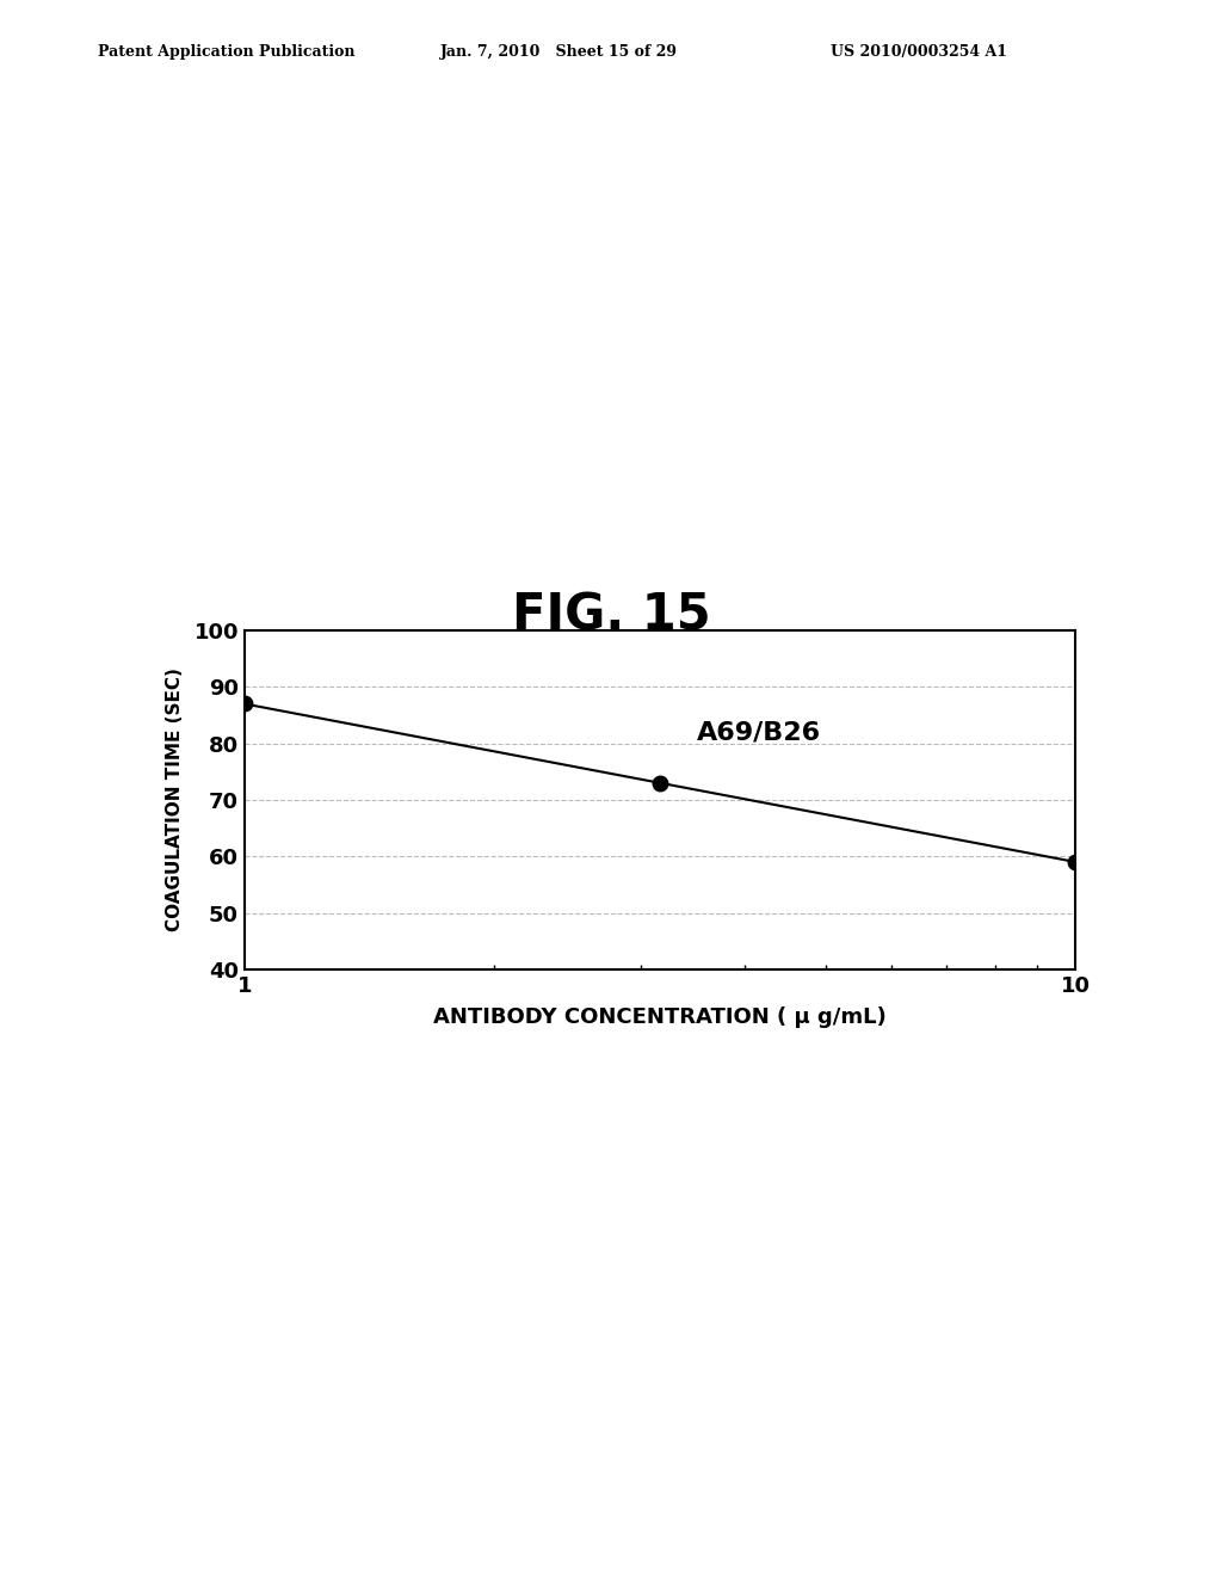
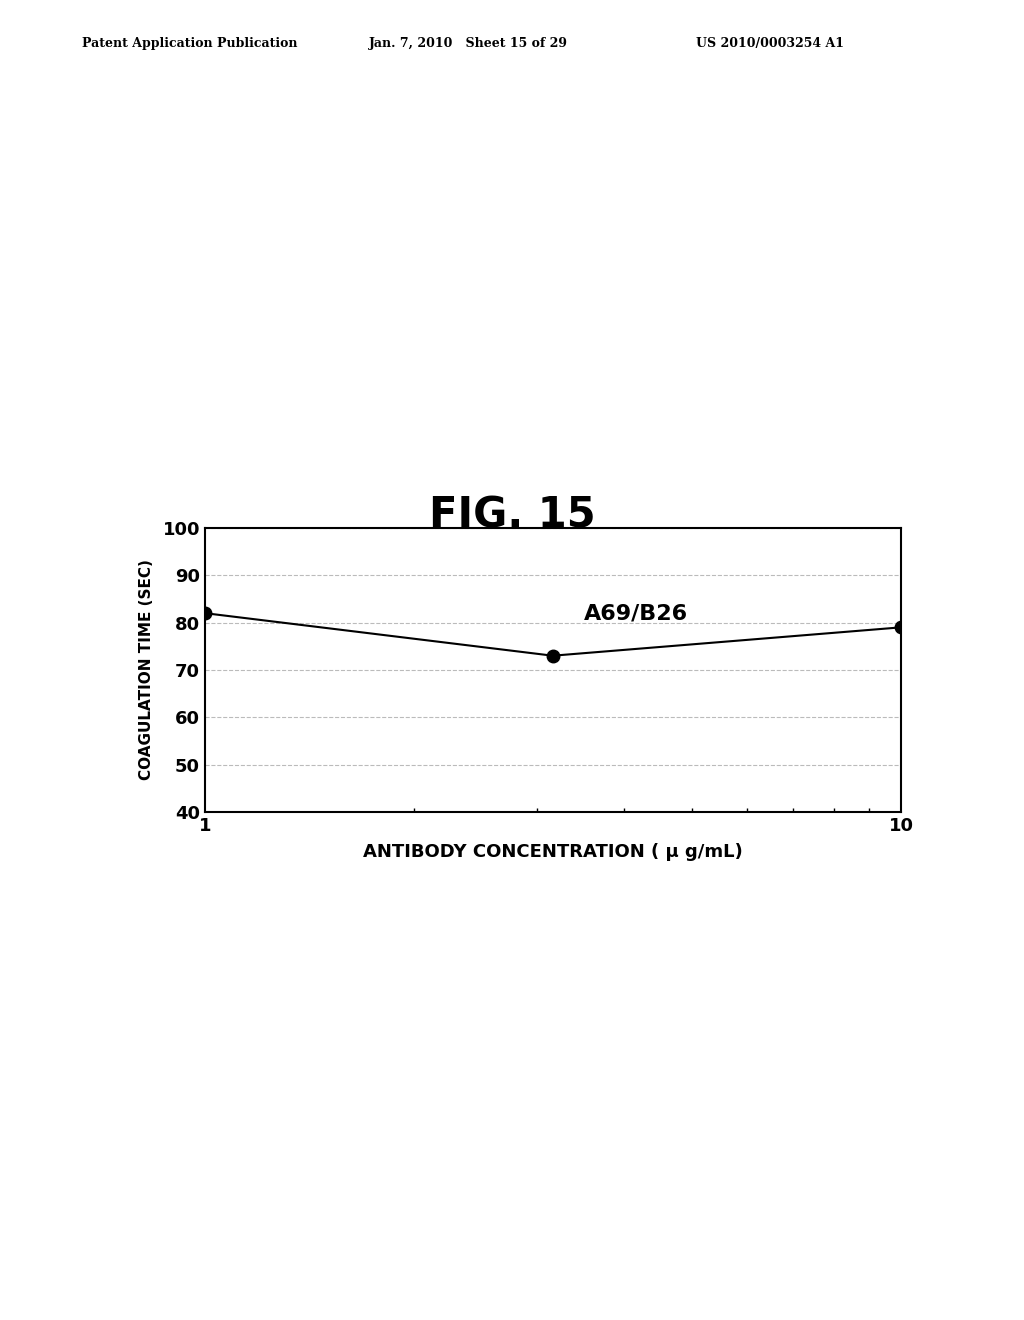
1: 87 -> 82
10: 59 -> 79
